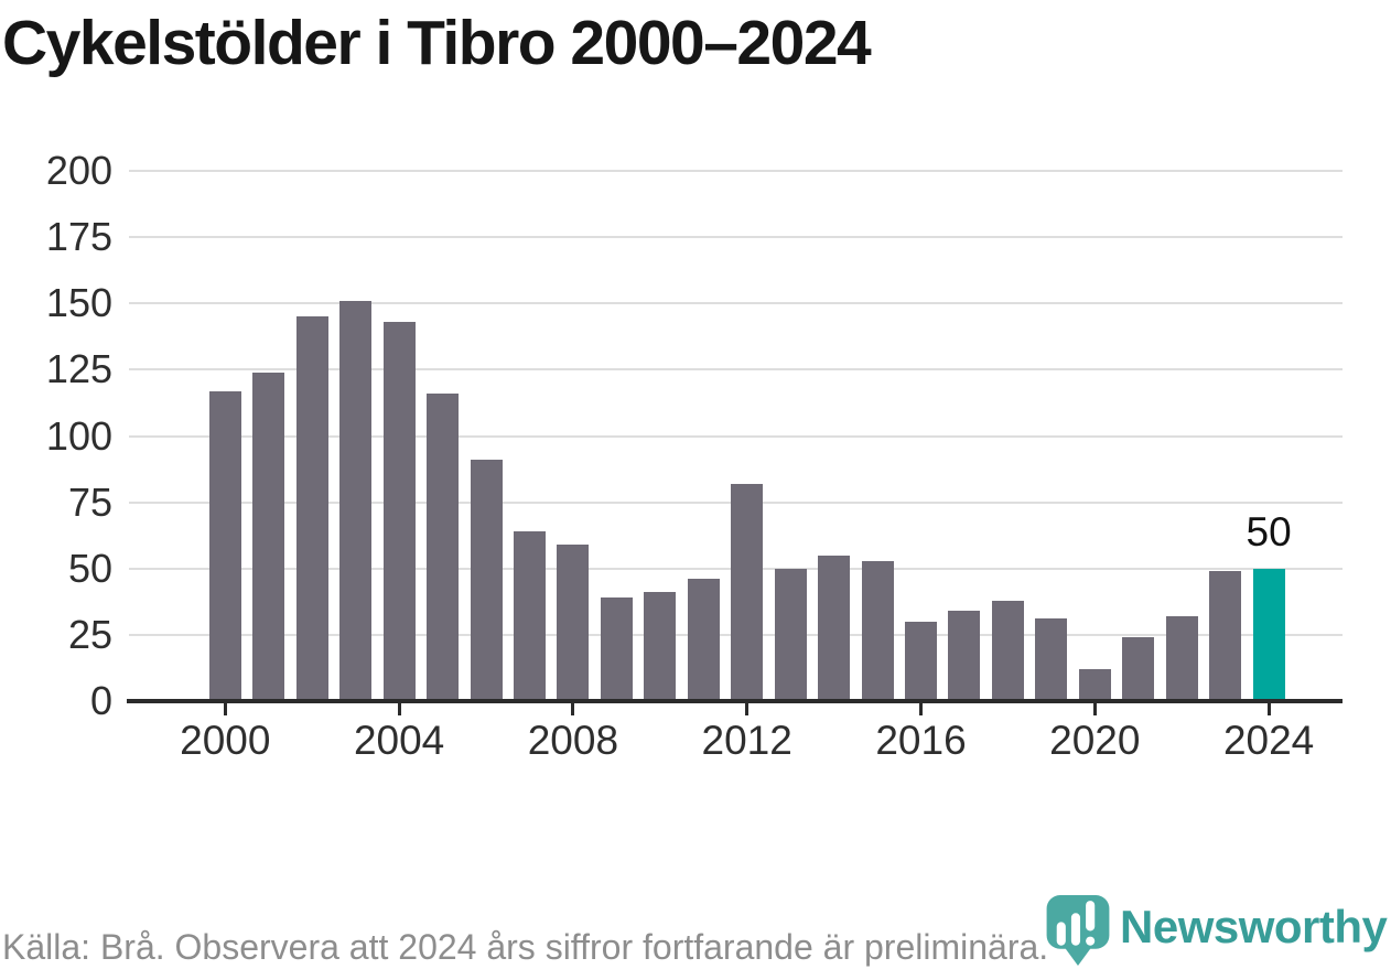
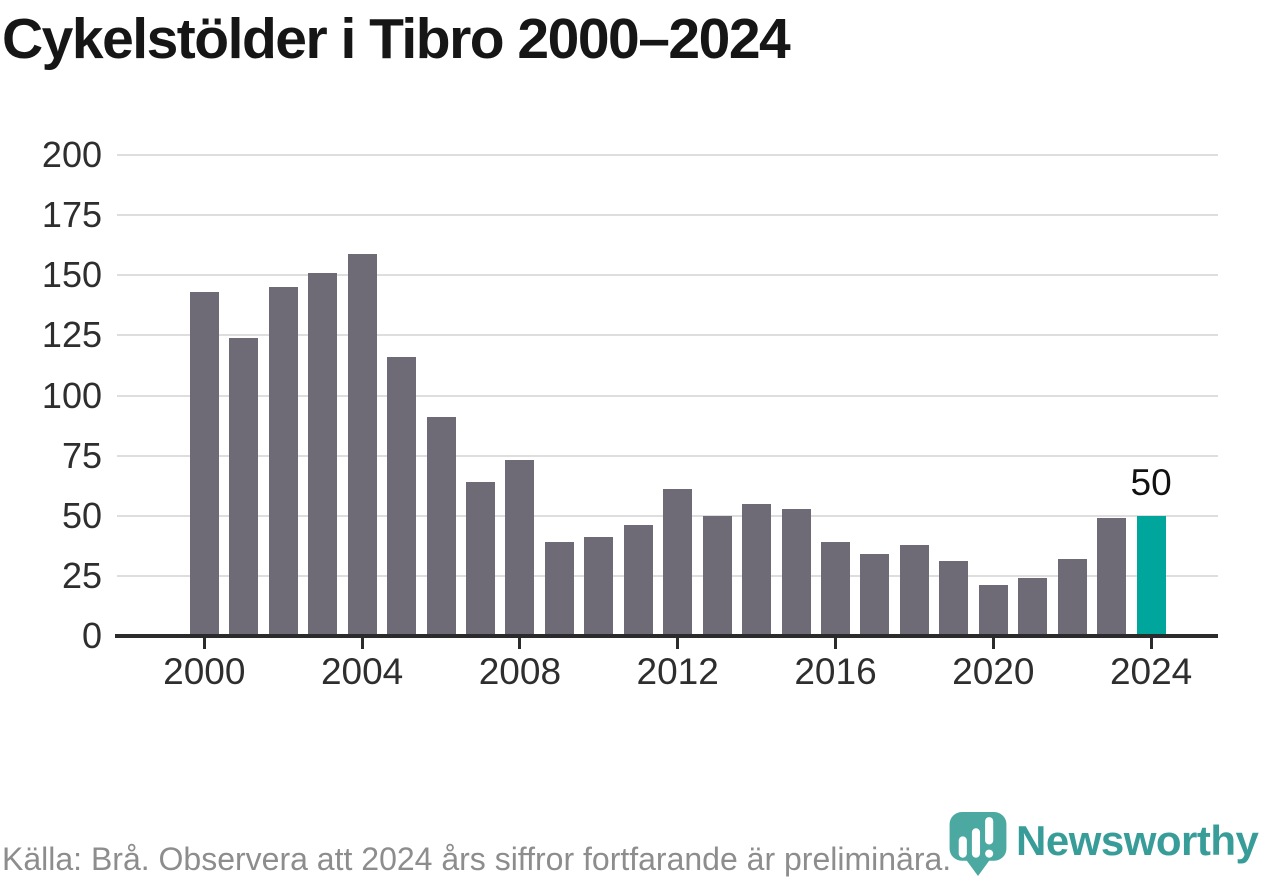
2000: 117 -> 143
2004: 143 -> 159
2008: 59 -> 73
2012: 82 -> 61
2016: 30 -> 39
2020: 12 -> 21
